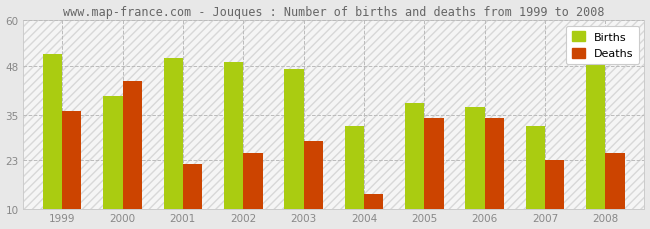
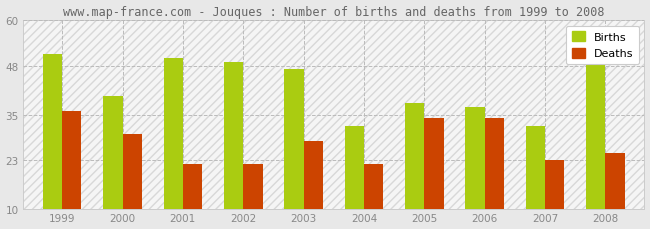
Deaths/2000: 44 -> 30
Deaths/2002: 25 -> 22
Deaths/2004: 14 -> 22
